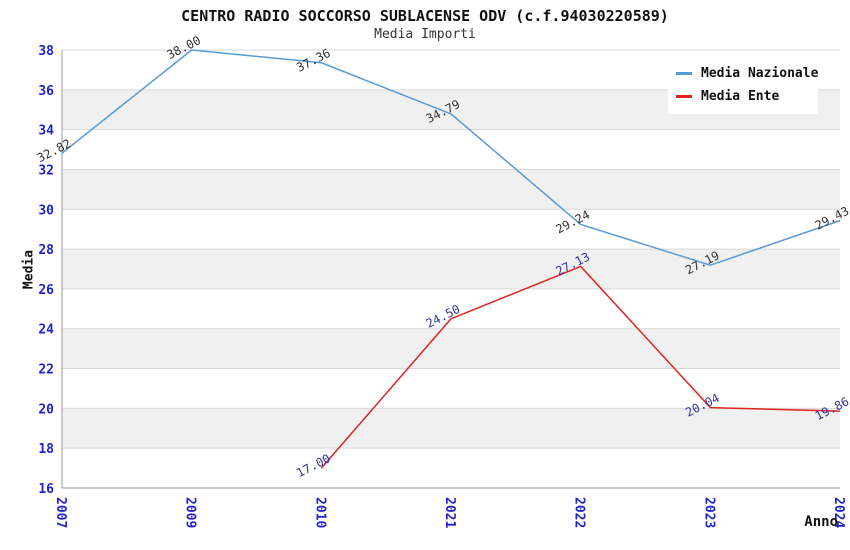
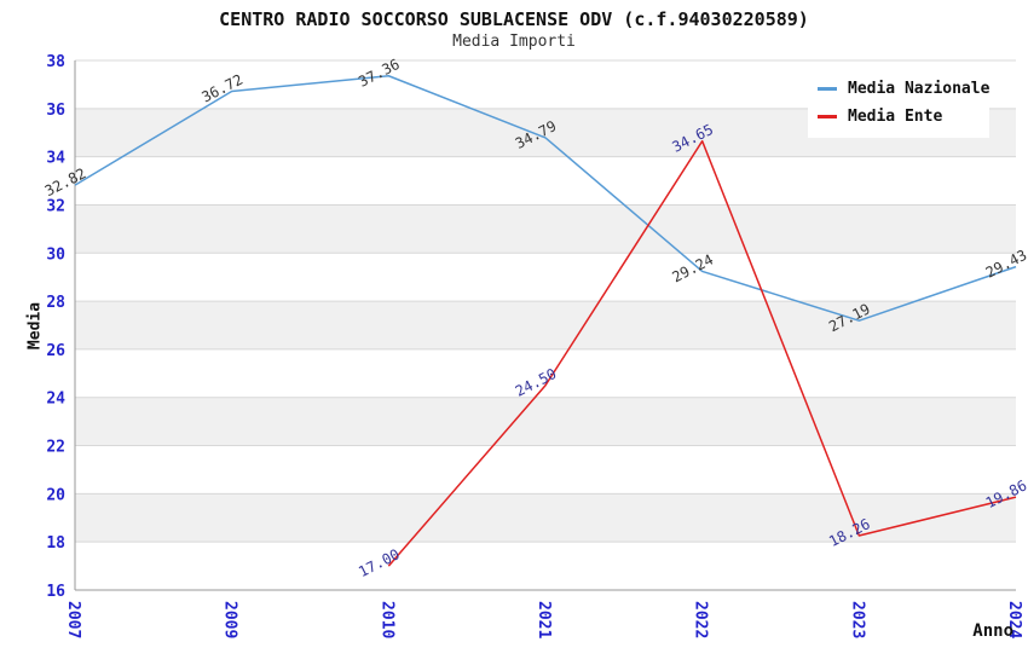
Media Nazionale/2009: 38.00 -> 36.72
Media Ente/2022: 27.13 -> 34.65
Media Ente/2023: 20.04 -> 18.26
